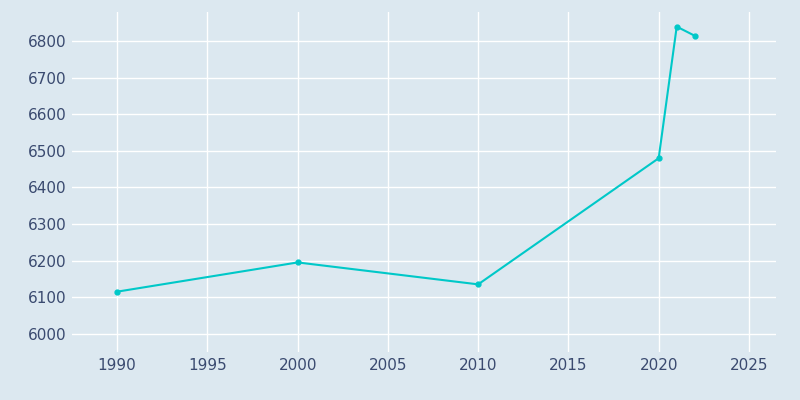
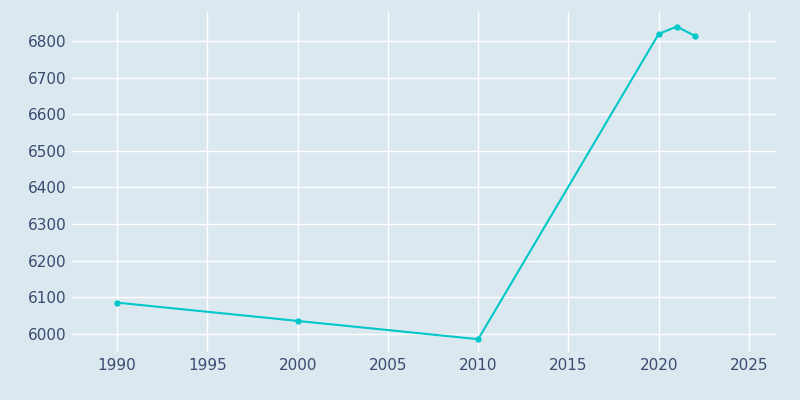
1990: 6115 -> 6085
2000: 6195 -> 6035
2010: 6135 -> 5985
2020: 6480 -> 6820
